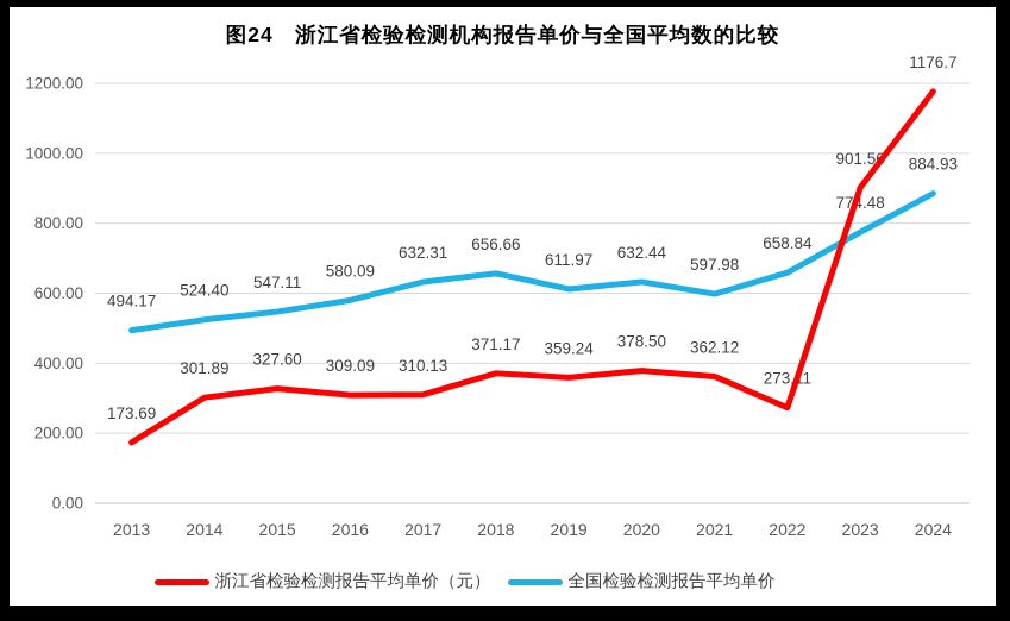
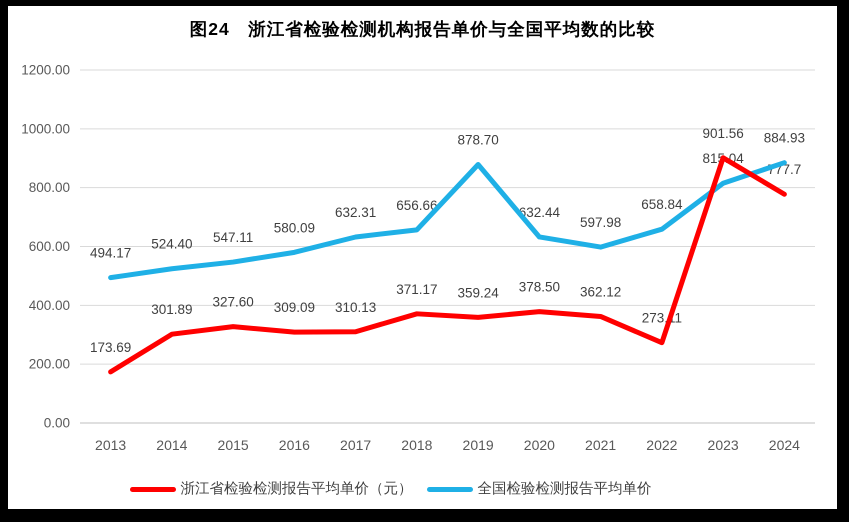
全国检验检测报告平均单价/2019: 611.97 -> 878.70
全国检验检测报告平均单价/2023: 774.48 -> 815.04
浙江省检验检测报告平均单价（元）/2024: 1176.7 -> 777.7
